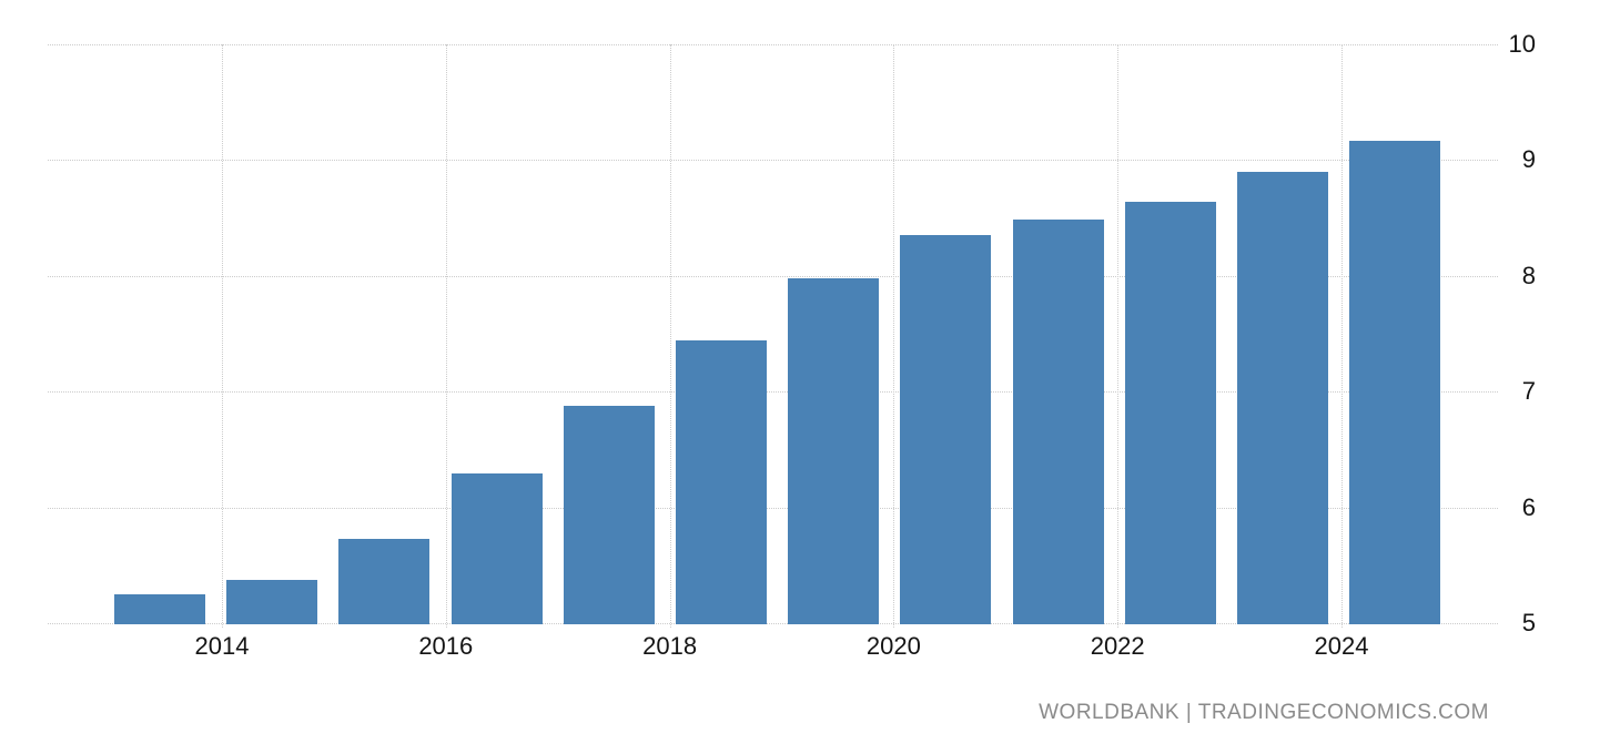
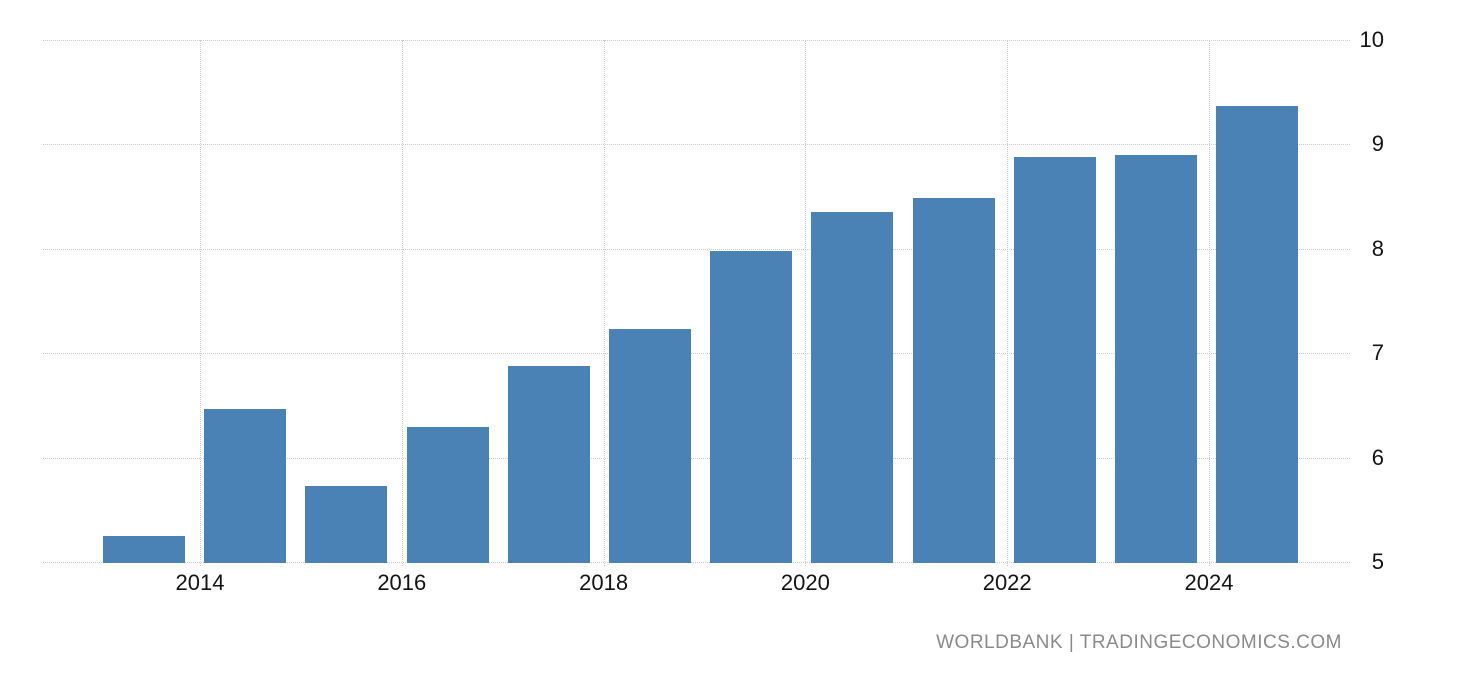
2014: 5.37 -> 6.47
2018: 7.44 -> 7.23
2022: 8.64 -> 8.88
2024: 9.17 -> 9.37
